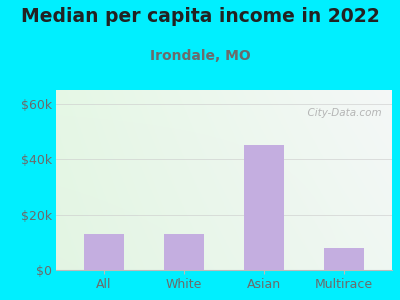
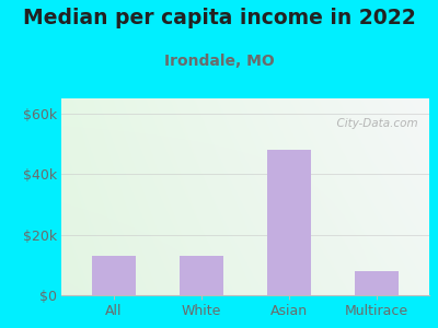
Asian: $45k -> $48k
